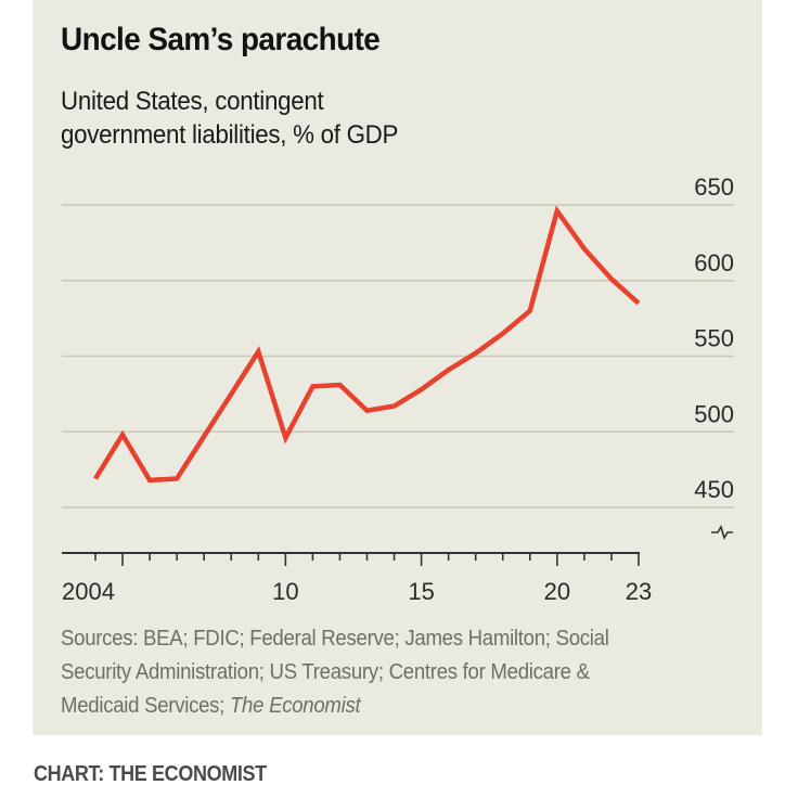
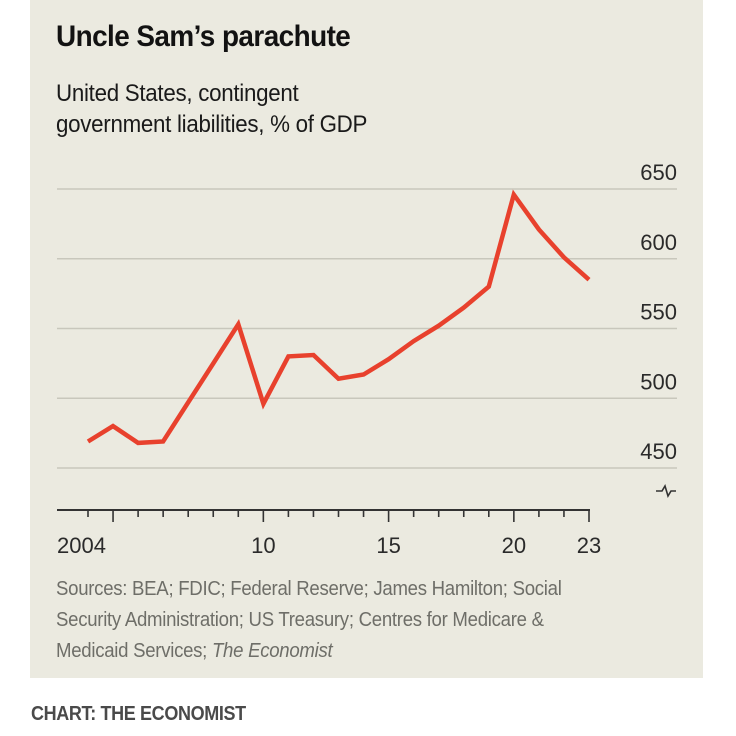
2004: 498 -> 480
